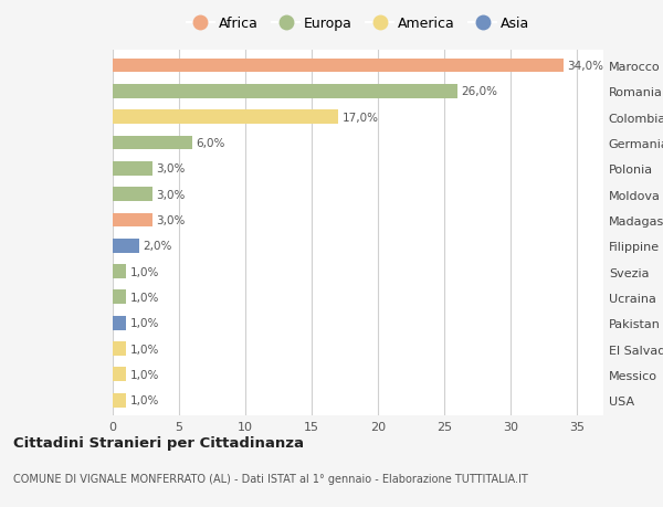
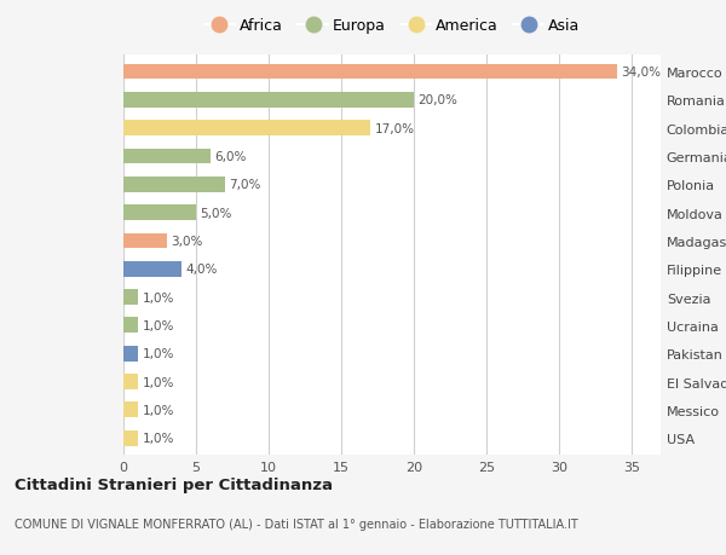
Romania: 26,0% -> 20,0%
Polonia: 3,0% -> 7,0%
Moldova: 3,0% -> 5,0%
Filippine: 2,0% -> 4,0%
